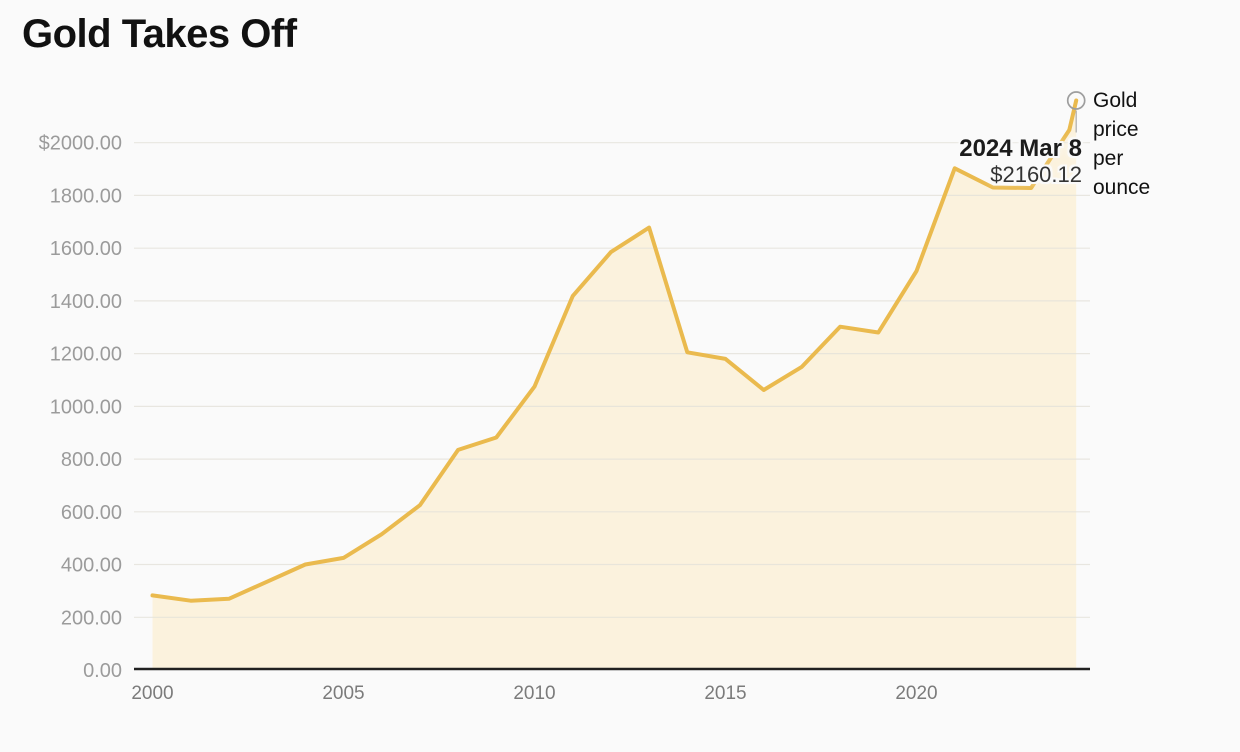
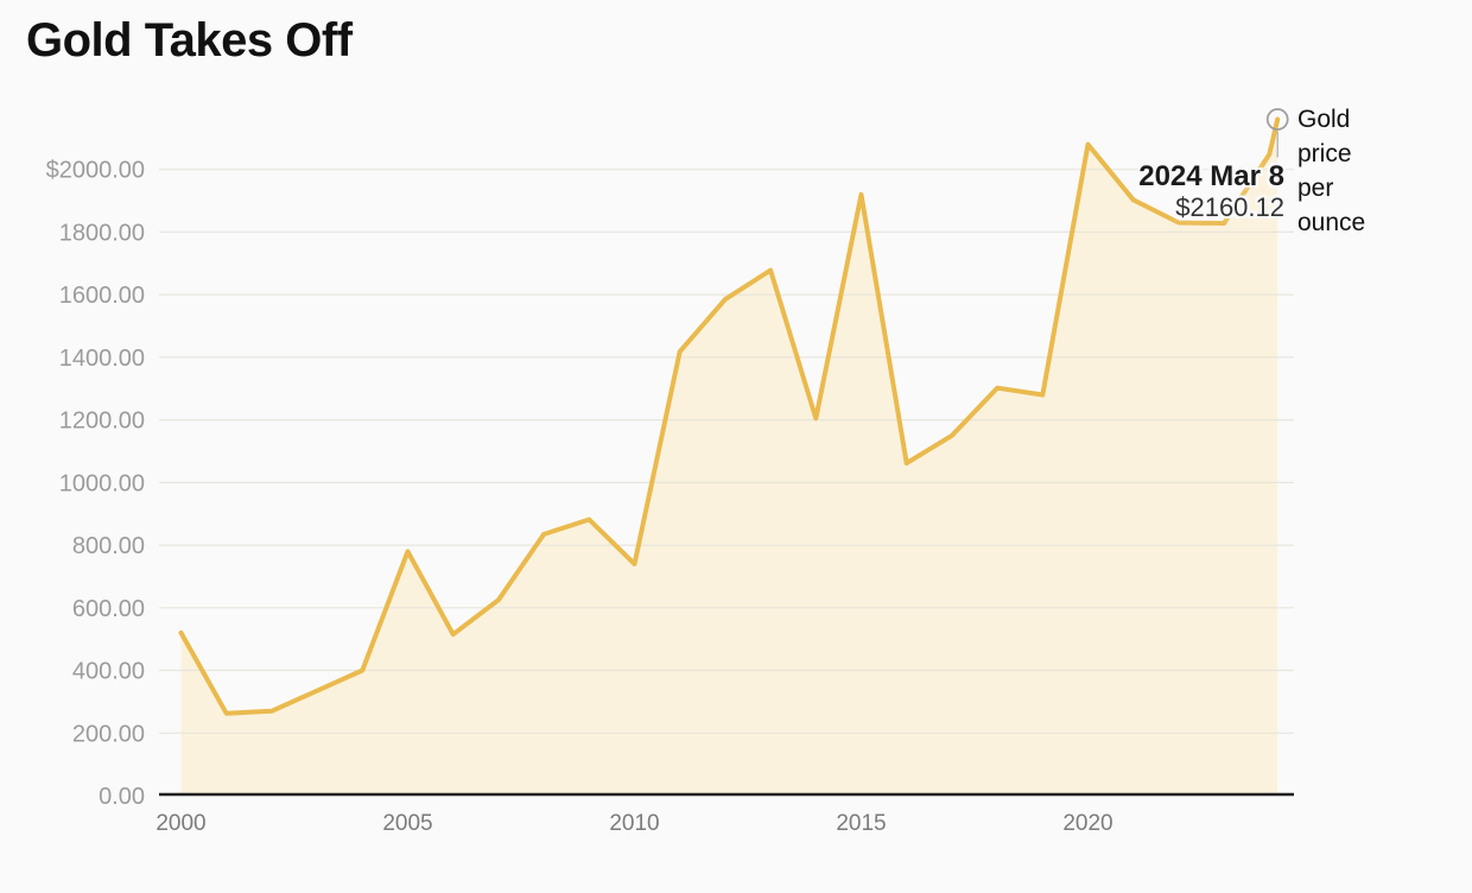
2000: $280 -> $520
2005: $420 -> $780
2010: $1080 -> $740
2015: $1180 -> $1920
2020: $1510 -> $2080
